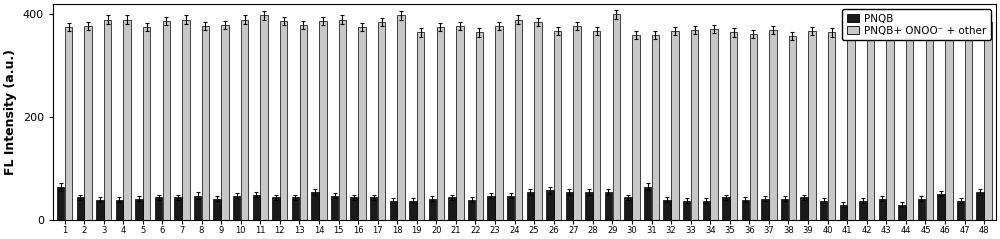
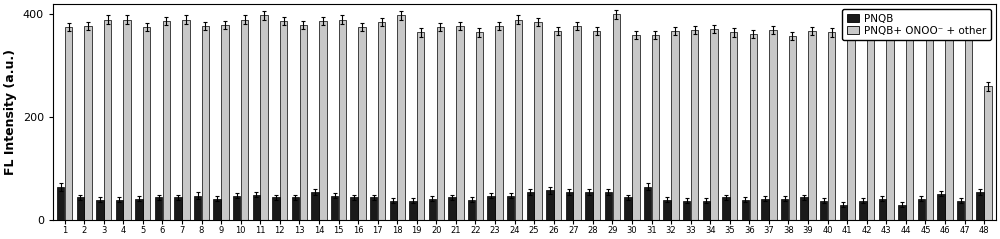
PNQB+ ONOO⁻ + other/48: 385 -> 260
